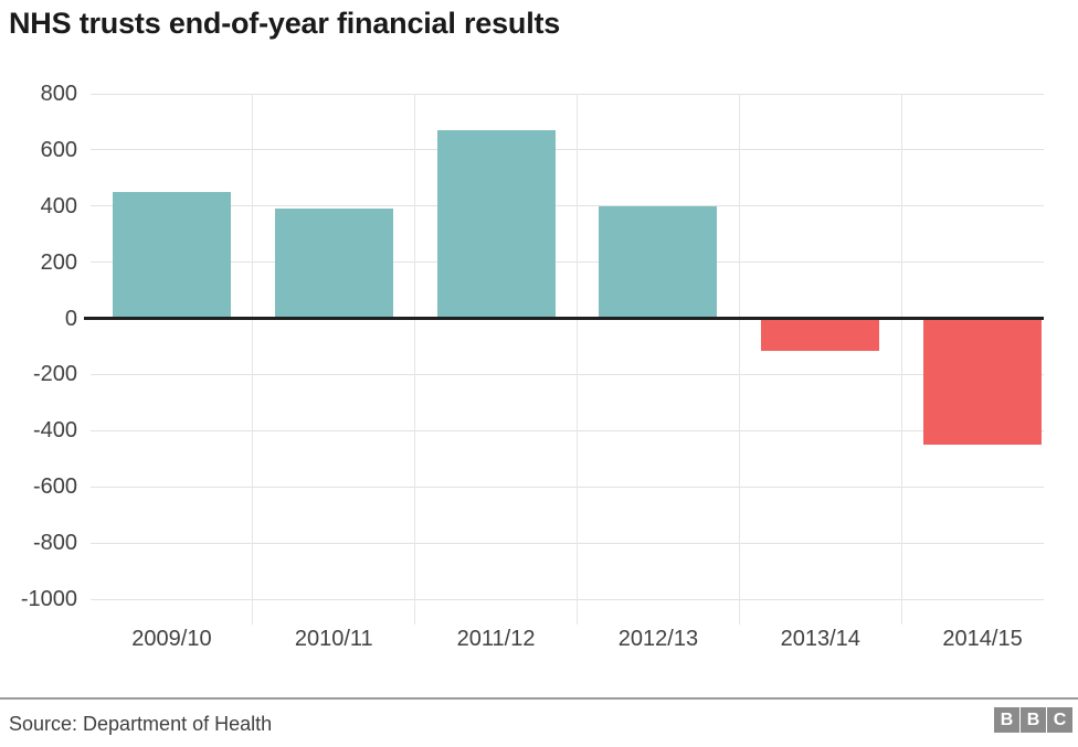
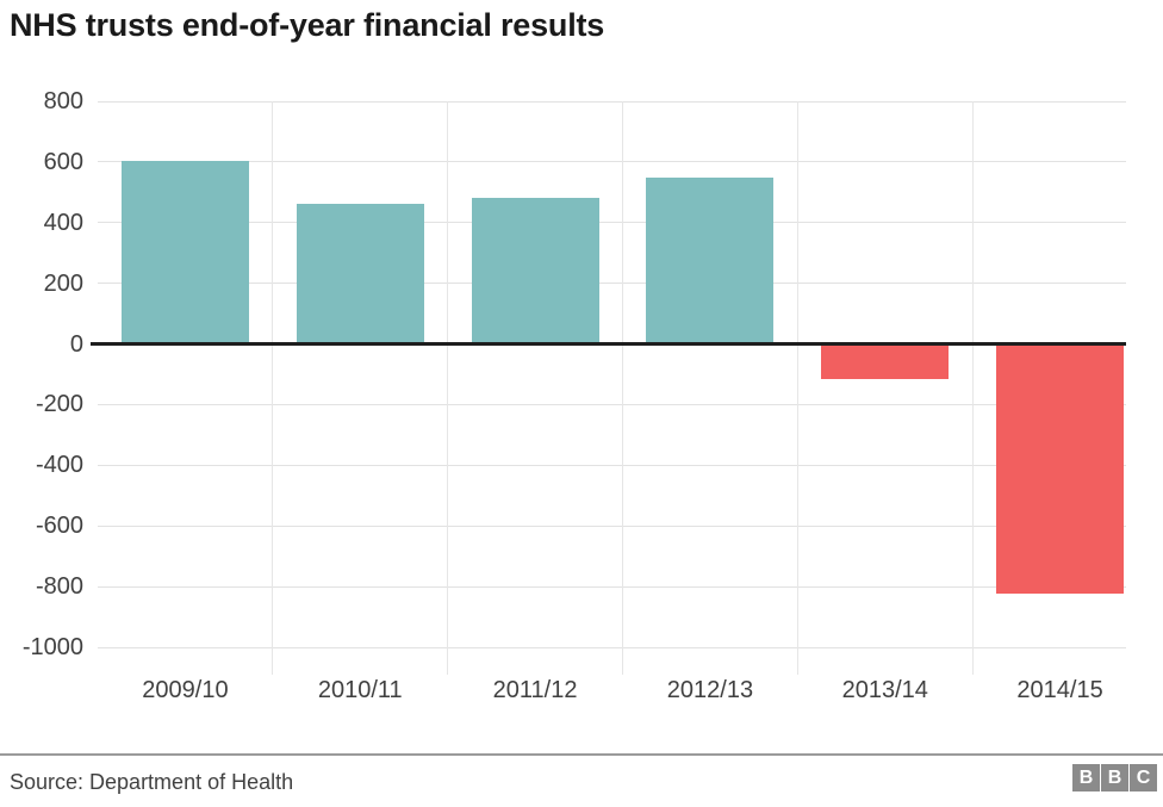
2009/10: 450 -> 600
2010/11: 390 -> 460
2011/12: 670 -> 480
2012/13: 400 -> 550
2014/15: -450 -> -820
